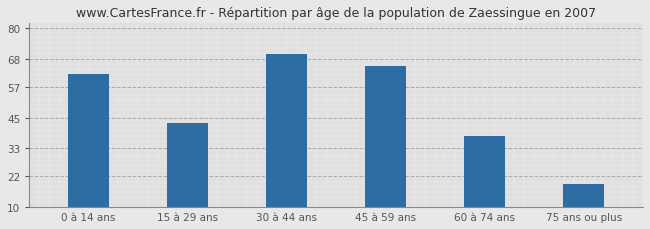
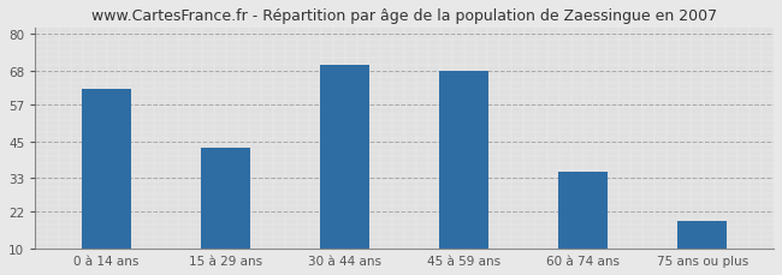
45 à 59 ans: 65 -> 68
60 à 74 ans: 38 -> 35
